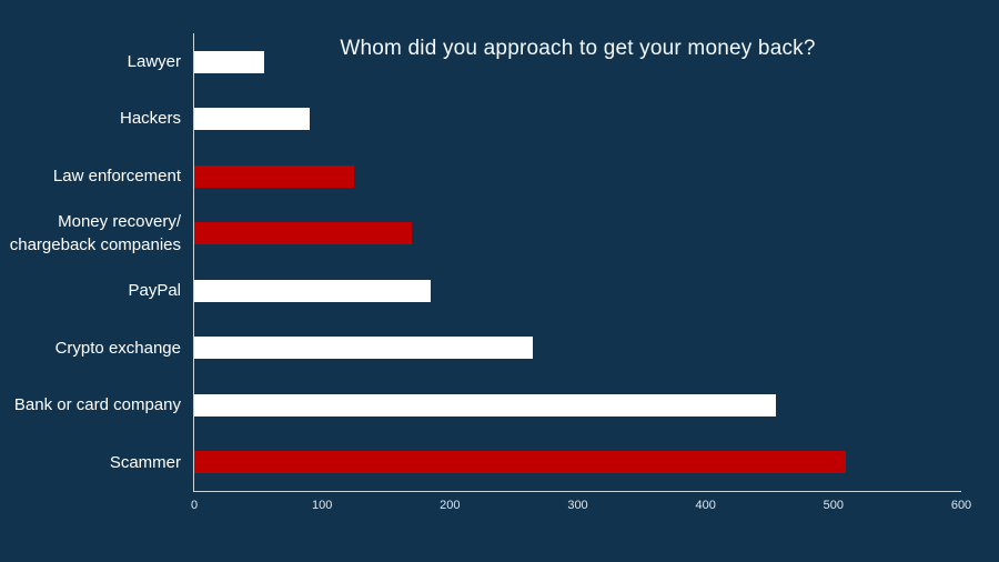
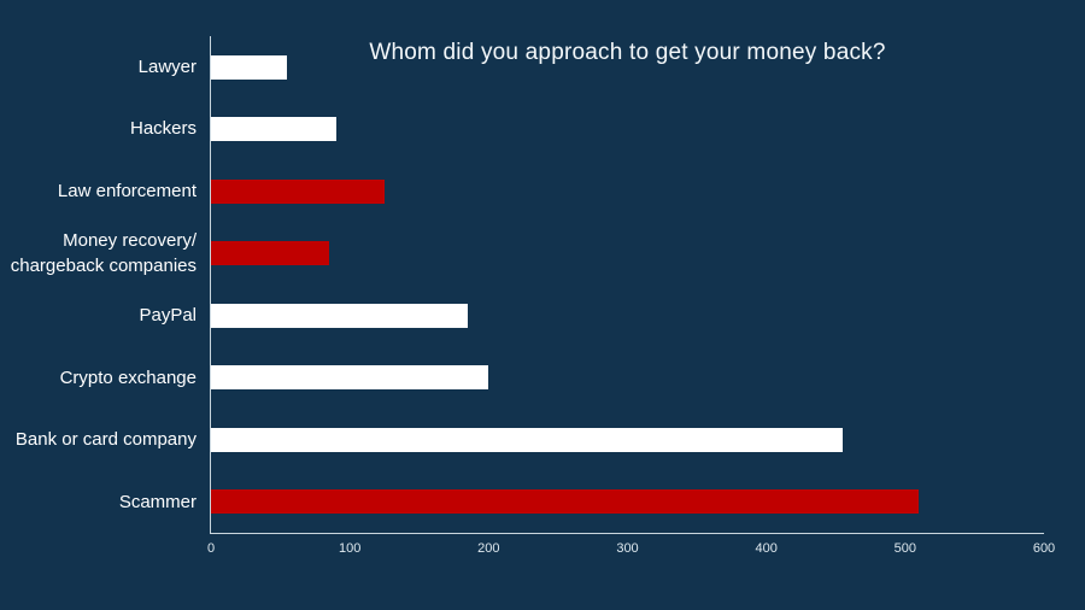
Money recovery/ chargeback companies: 170 -> 85
Crypto exchange: 265 -> 200
